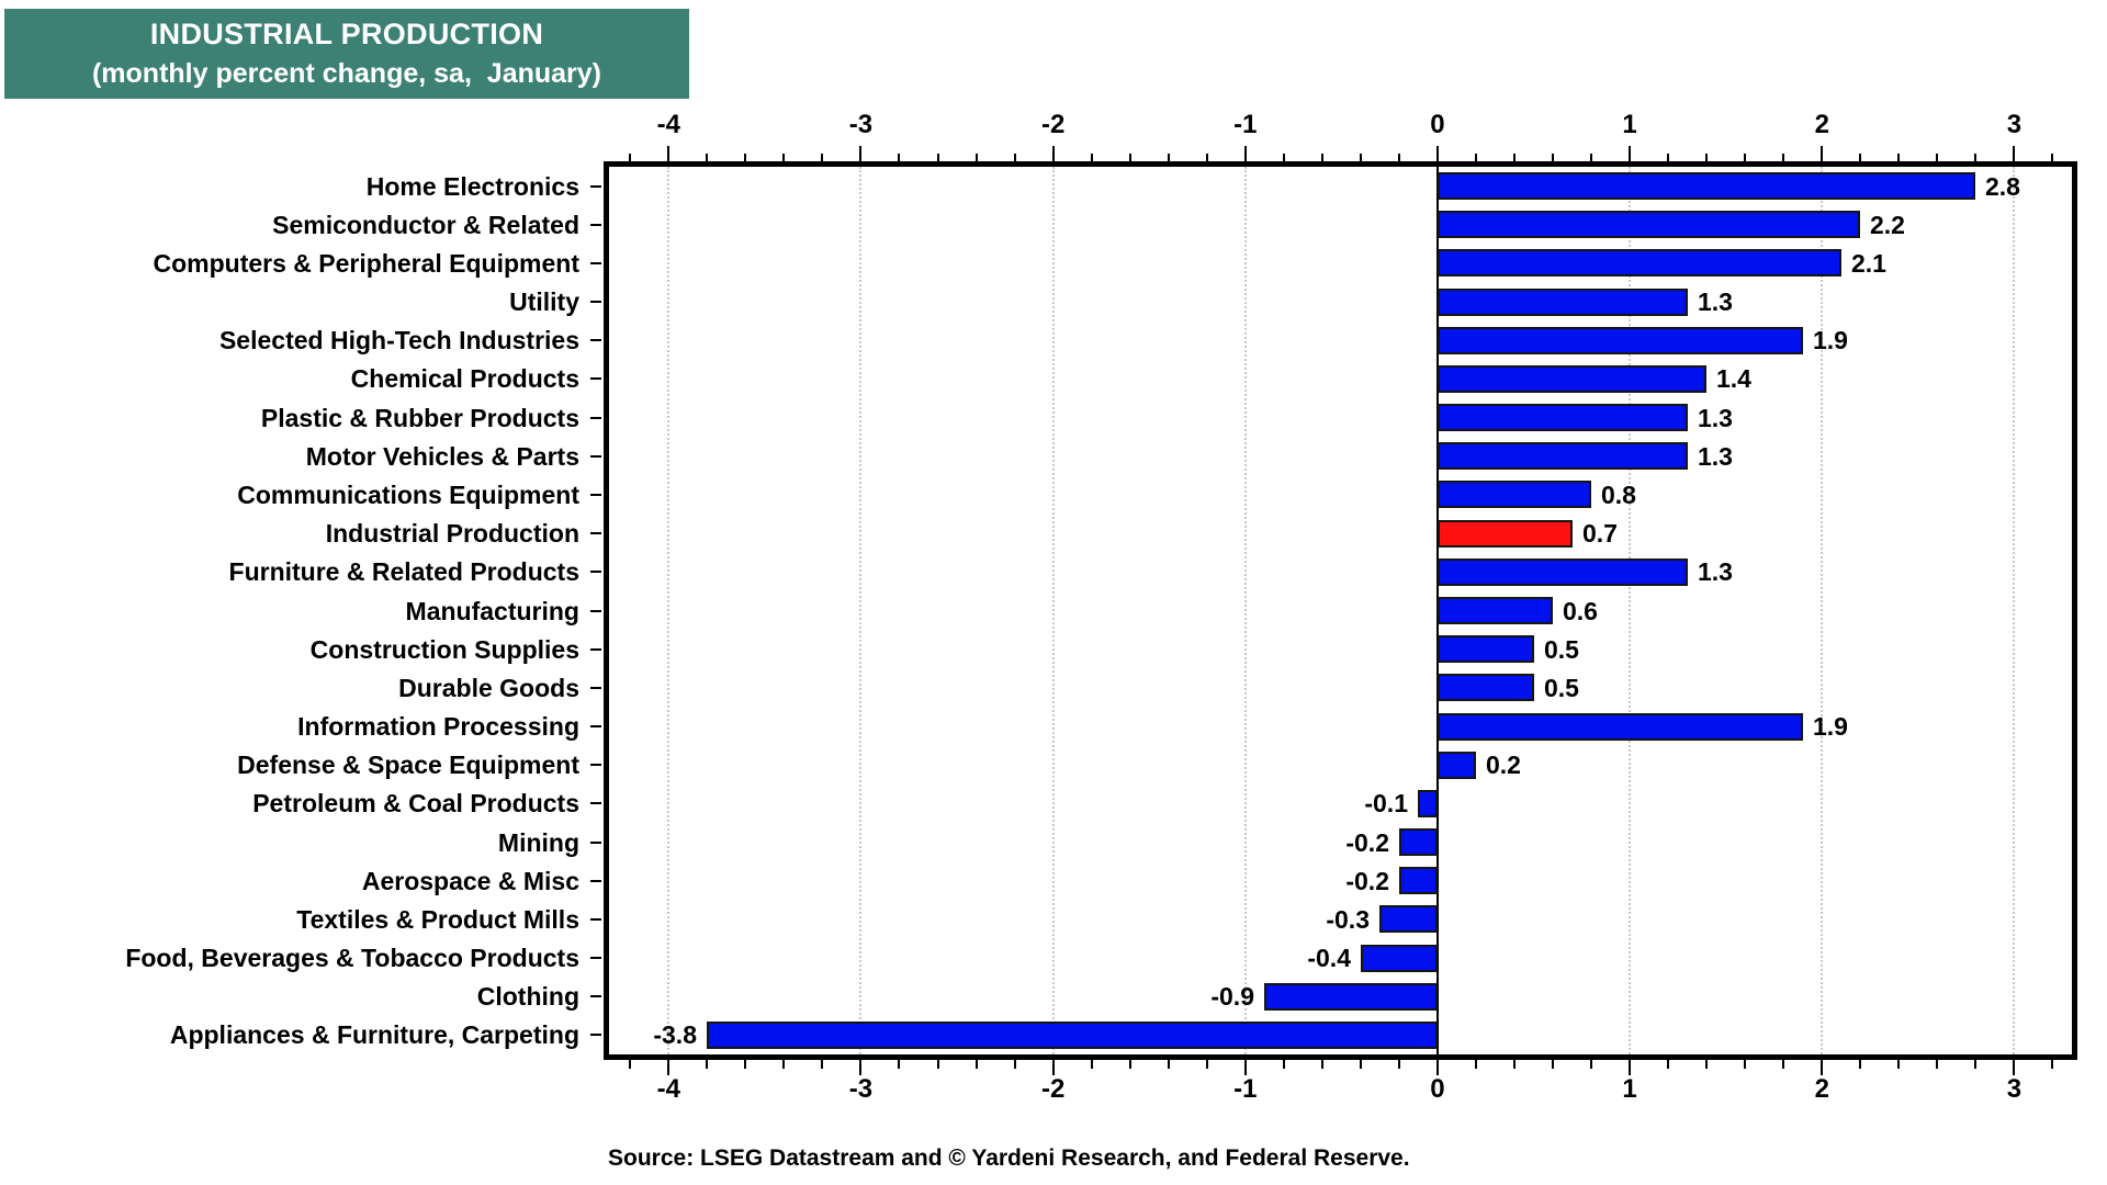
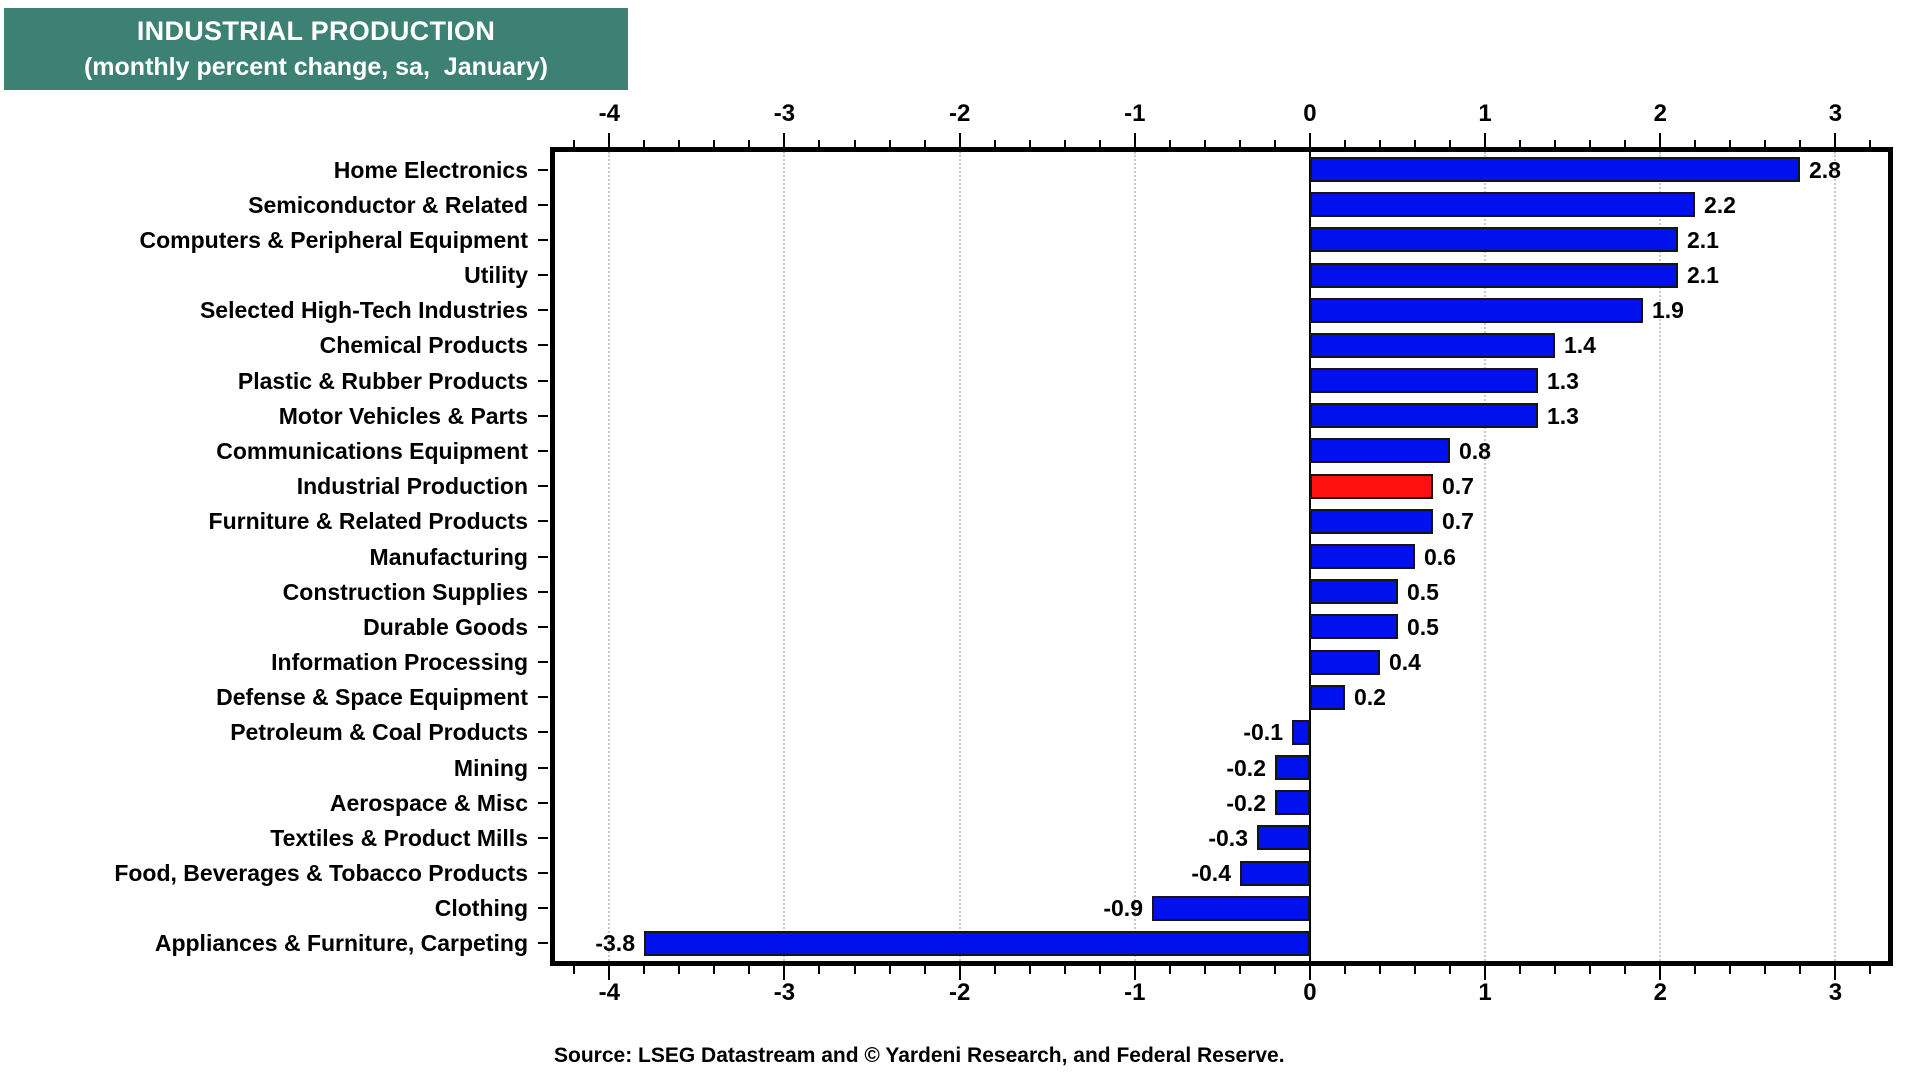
Utility: 1.3 -> 2.1
Furniture & Related Products: 1.3 -> 0.7
Information Processing: 1.9 -> 0.4
